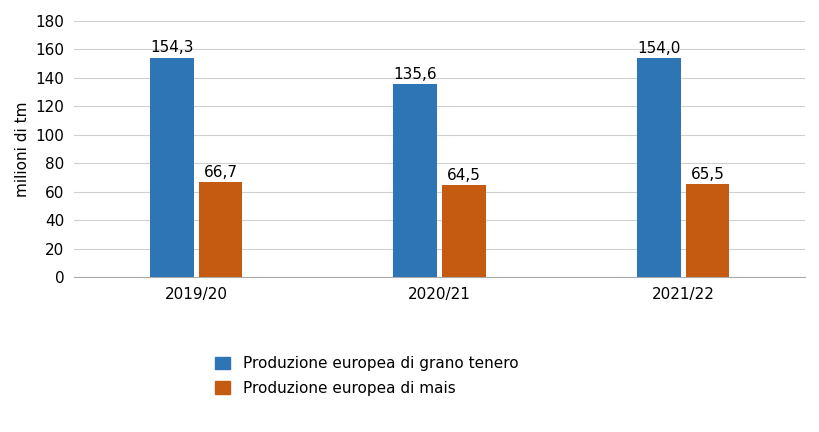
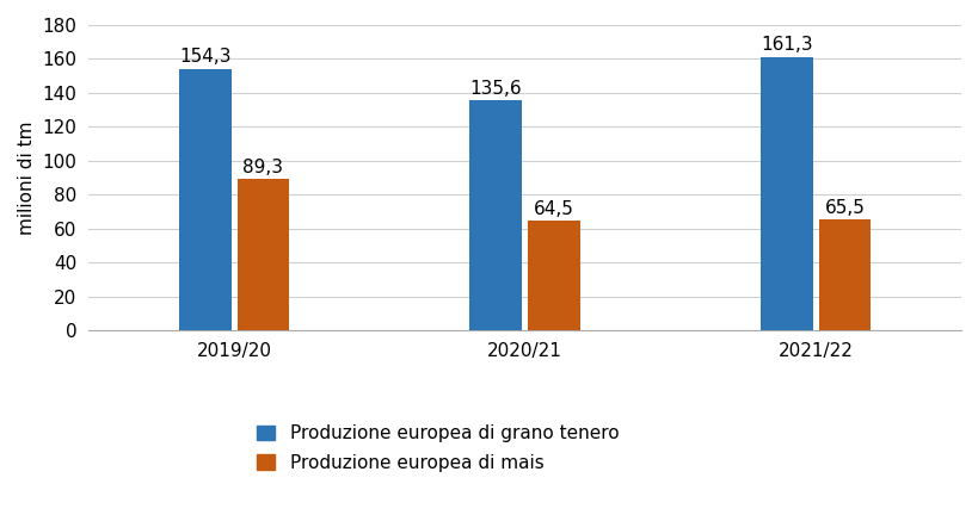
Produzione europea di mais/2019/20: 66,7 -> 89,3
Produzione europea di grano tenero/2021/22: 154,0 -> 161,3
